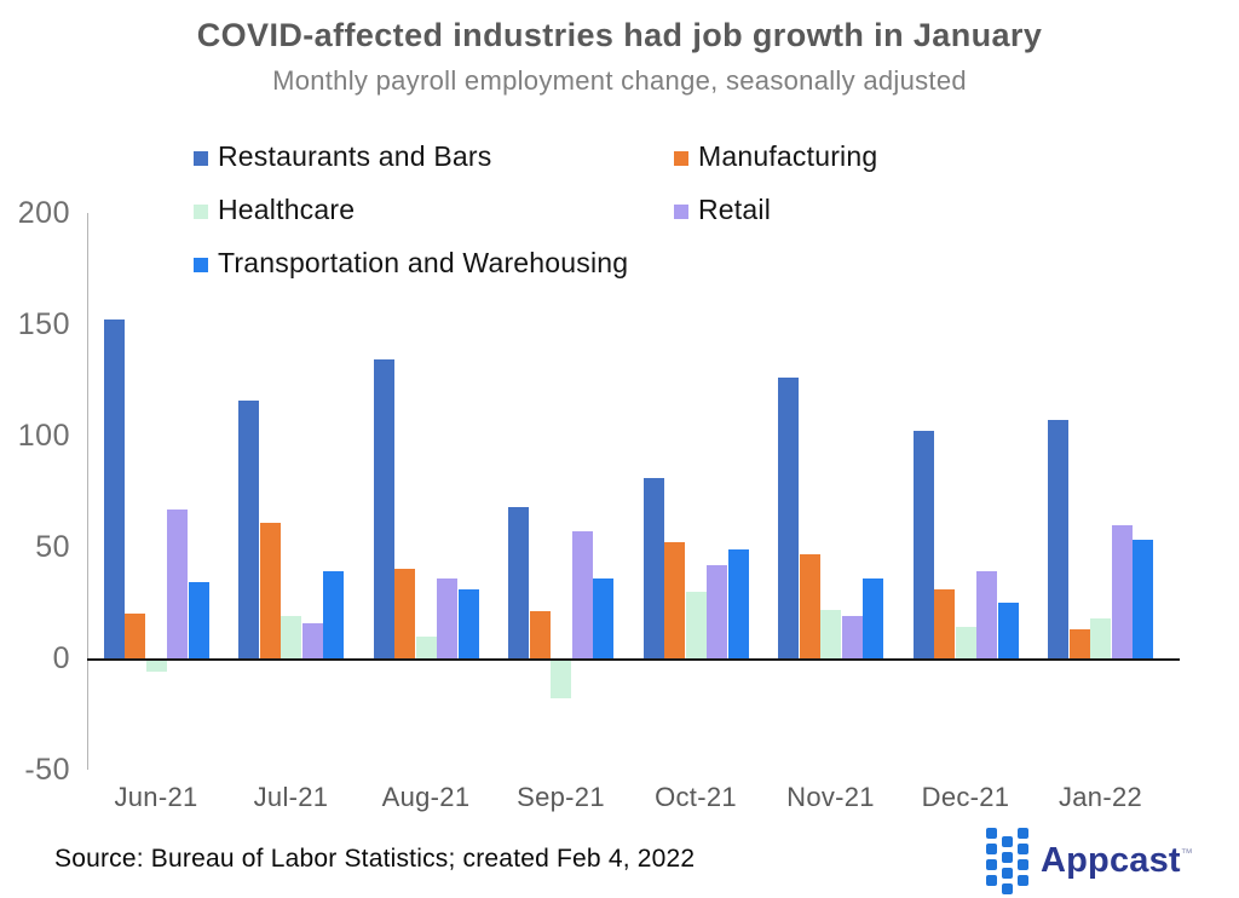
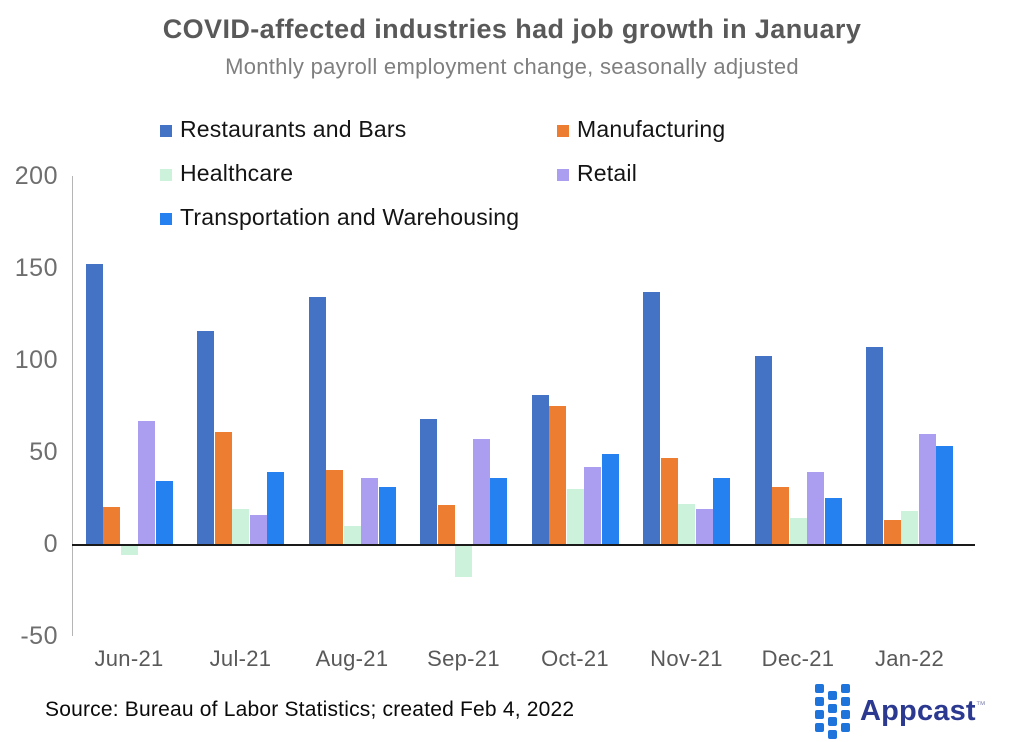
Manufacturing/Oct-21: 52 -> 75
Restaurants and Bars/Nov-21: 126 -> 137
